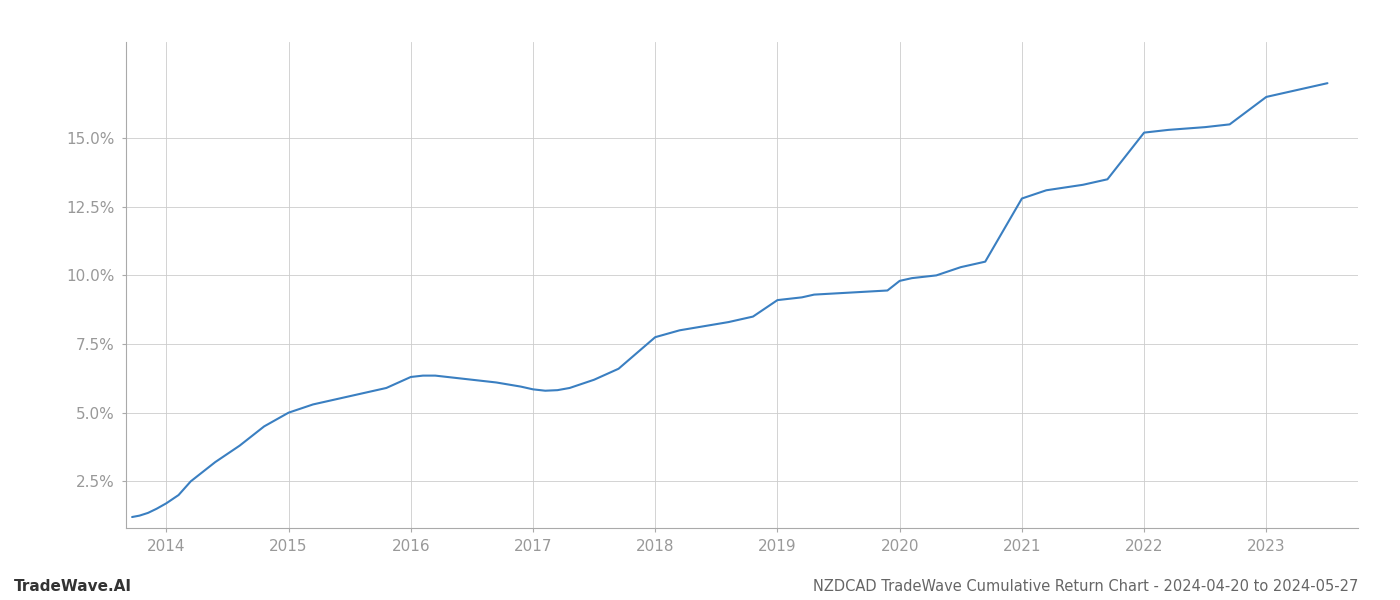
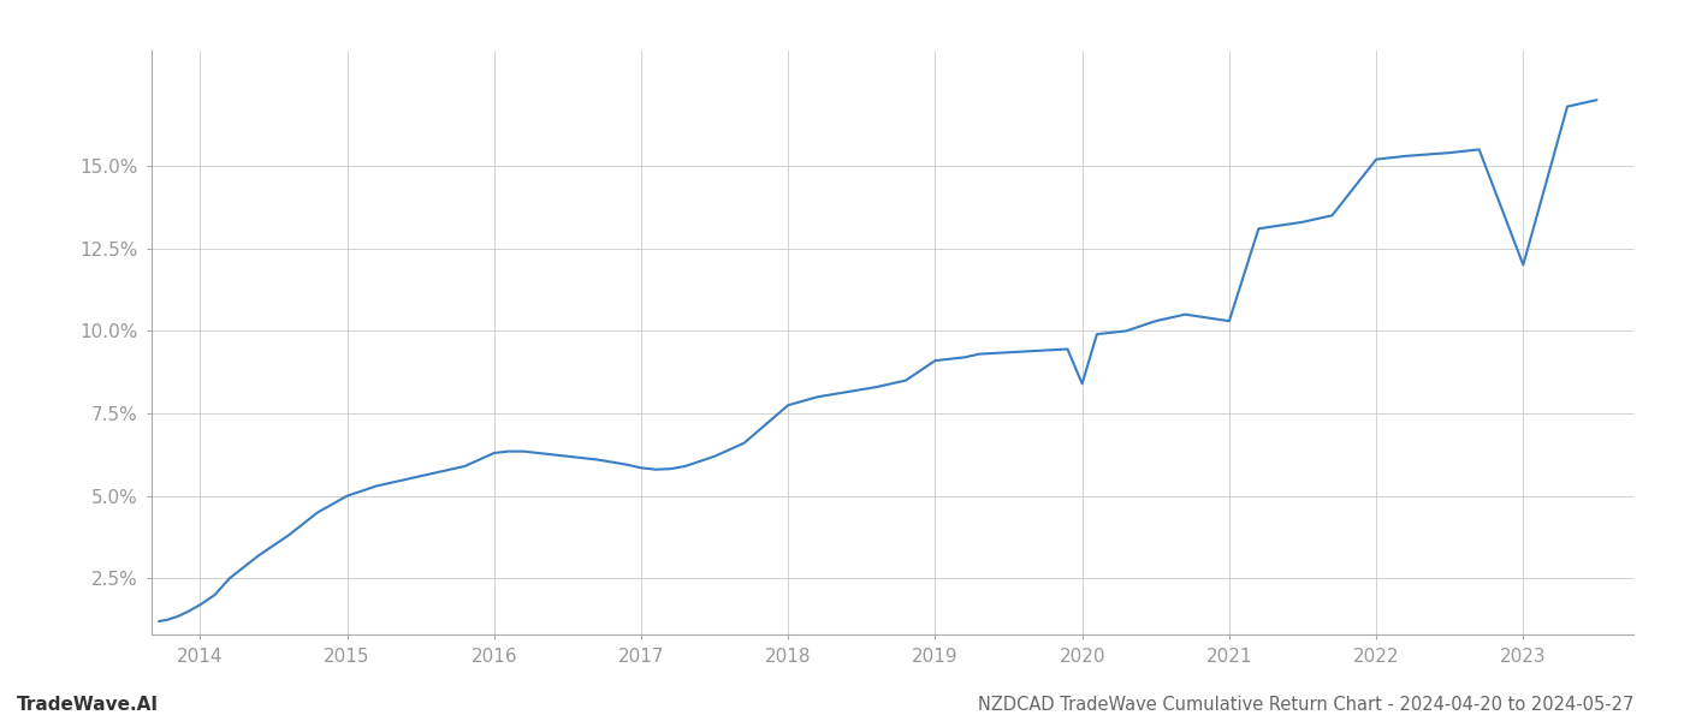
2020: 9.80% -> 8.40%
2021: 12.80% -> 10.30%
2023: 16.50% -> 12.00%
